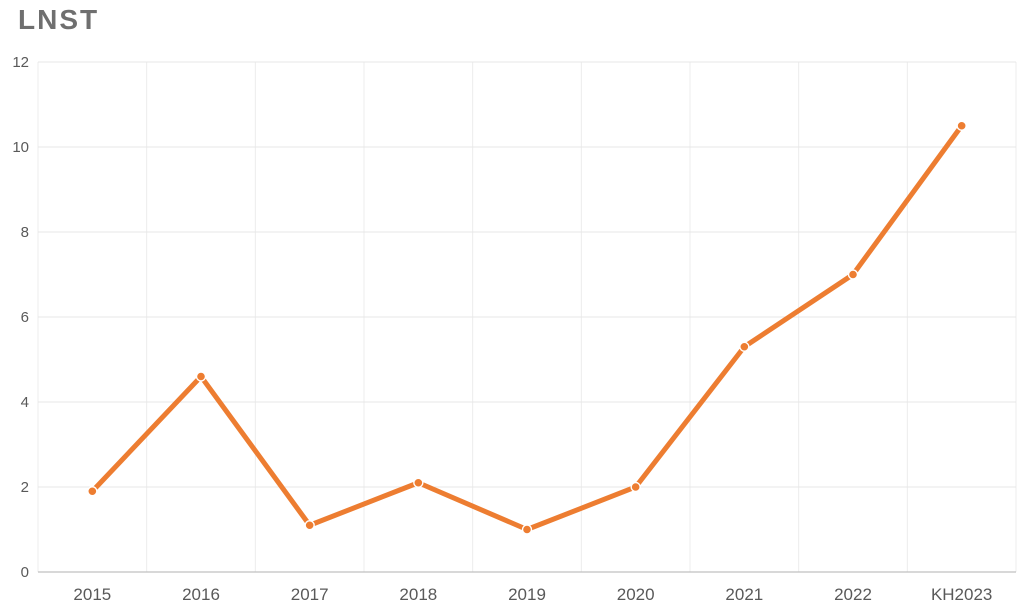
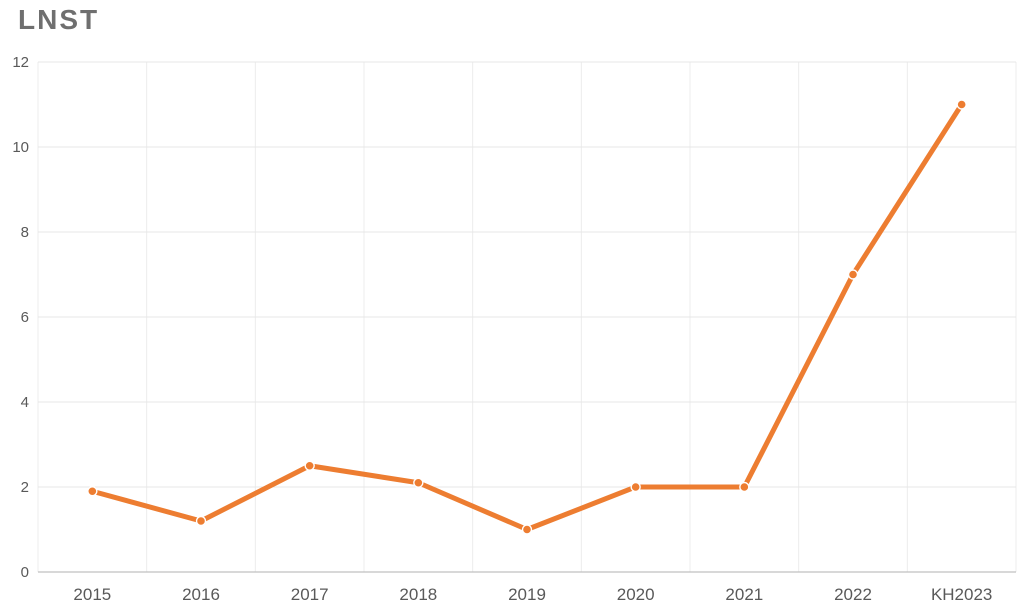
2016: 4.6 -> 1.2
2017: 1.1 -> 2.5
2021: 5.3 -> 2.0
KH2023: 10.5 -> 11.0
